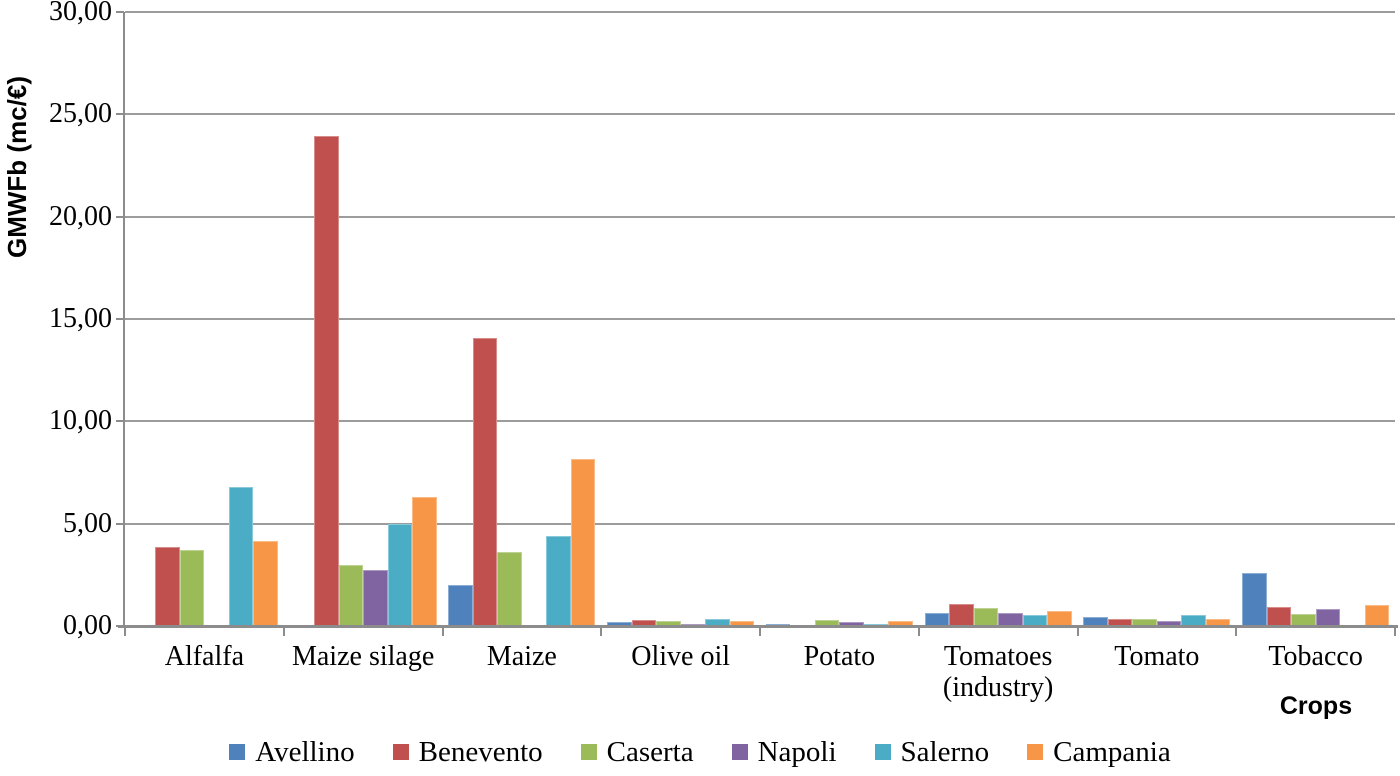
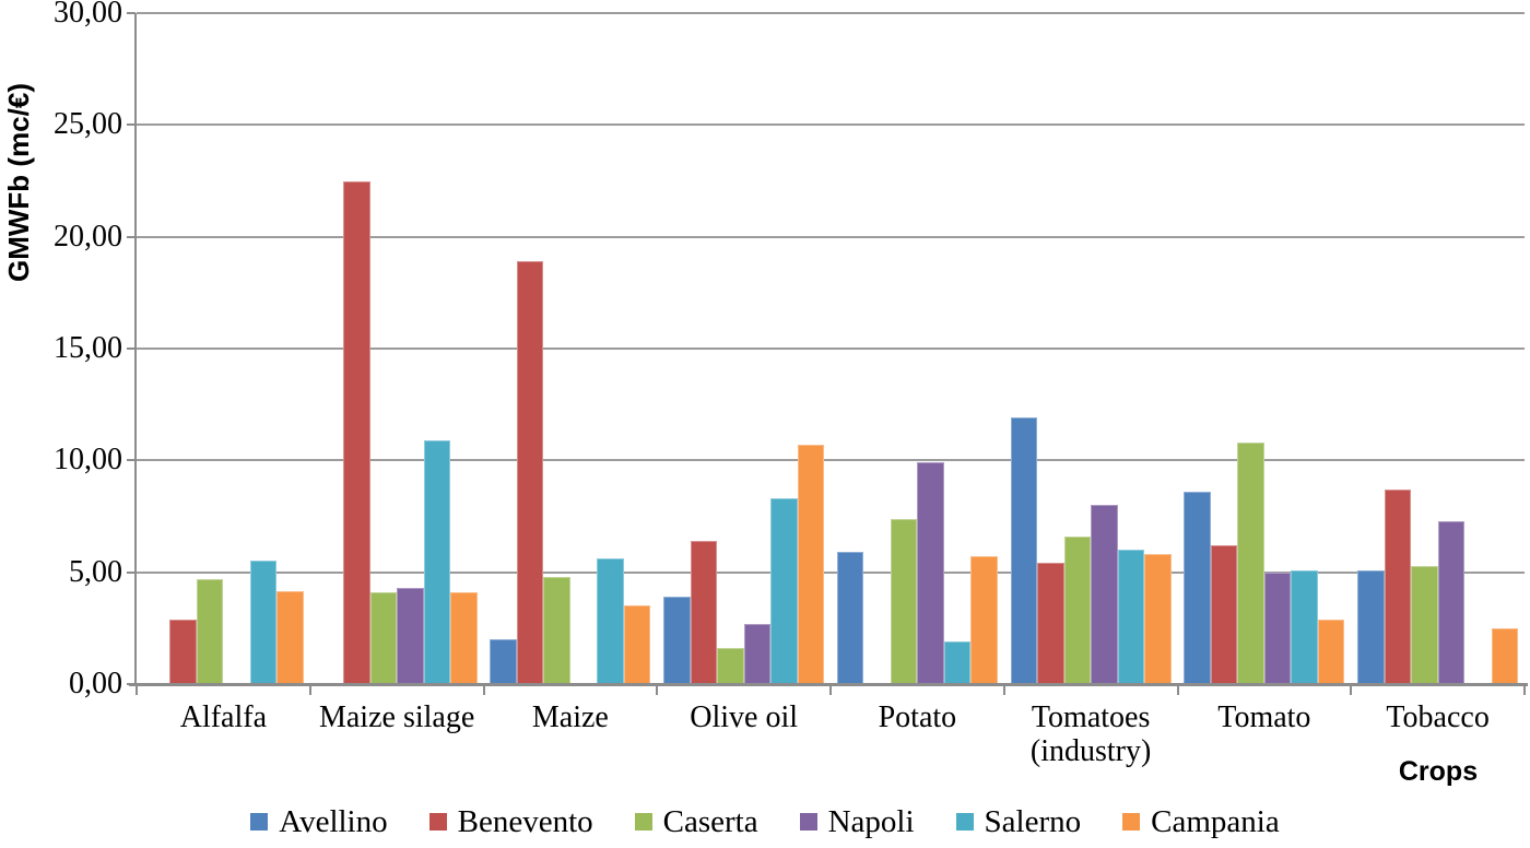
Benevento/Alfalfa: 3,9 -> 2,9
Caserta/Alfalfa: 3,7 -> 4,7
Salerno/Alfalfa: 6,8 -> 5,5
Benevento/Maize silage: 23,9 -> 22,5
Caserta/Maize silage: 3,0 -> 4,1
Napoli/Maize silage: 2,8 -> 4,3
Salerno/Maize silage: 5,0 -> 10,9
Campania/Maize silage: 6,3 -> 4,1
Benevento/Maize: 14,1 -> 18,9
Caserta/Maize: 3,6 -> 4,8
Salerno/Maize: 4,4 -> 5,6
Campania/Maize: 8,2 -> 3,5
Avellino/Olive oil: 0,2 -> 3,9
Benevento/Olive oil: 0,3 -> 6,4
Caserta/Olive oil: 0,2 -> 1,6
Napoli/Olive oil: 0,1 -> 2,7
Salerno/Olive oil: 0,3 -> 8,3
Campania/Olive oil: 0,2 -> 10,7
Avellino/Potato: 0,1 -> 5,9
Caserta/Potato: 0,3 -> 7,4
Napoli/Potato: 0,2 -> 9,9
Salerno/Potato: 0,1 -> 1,9
Campania/Potato: 0,2 -> 5,7
Avellino/Tomatoes (industry): 0,6 -> 11,9
Benevento/Tomatoes (industry): 1,1 -> 5,4
Caserta/Tomatoes (industry): 0,9 -> 6,6
Napoli/Tomatoes (industry): 0,7 -> 8,0
Salerno/Tomatoes (industry): 0,6 -> 6,0
Campania/Tomatoes (industry): 0,8 -> 5,8
Avellino/Tomato: 0,5 -> 8,6
Benevento/Tomato: 0,3 -> 6,2
Caserta/Tomato: 0,3 -> 10,8
Napoli/Tomato: 0,2 -> 5,0
Salerno/Tomato: 0,5 -> 5,1
Campania/Tomato: 0,3 -> 2,9
Avellino/Tobacco: 2,6 -> 5,1
Benevento/Tobacco: 0,9 -> 8,7
Caserta/Tobacco: 0,6 -> 5,3
Napoli/Tobacco: 0,8 -> 7,3
Campania/Tobacco: 1,1 -> 2,5
